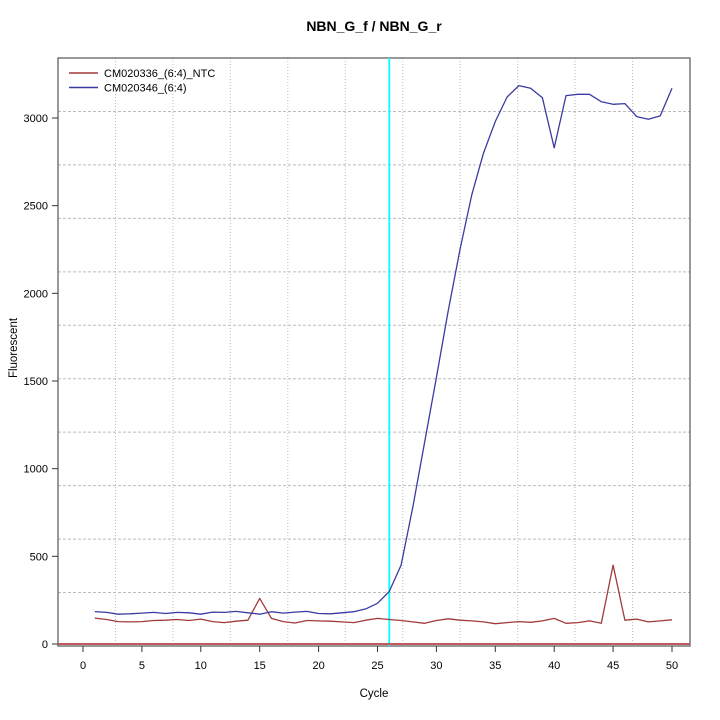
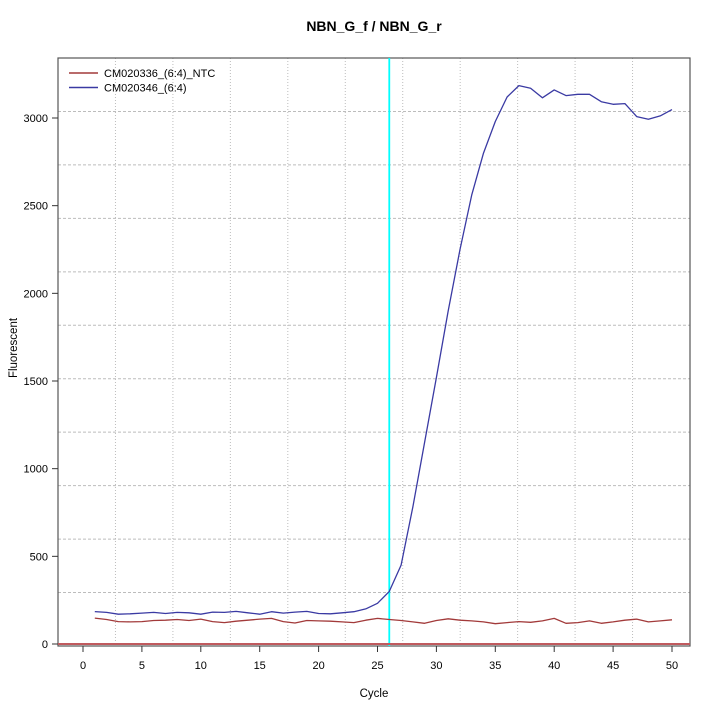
CM020336_(6:4)_NTC/15: 260 -> 140
CM020346_(6:4)/40: 2830 -> 3160
CM020336_(6:4)_NTC/45: 450 -> 130
CM020346_(6:4)/50: 3170 -> 3050
